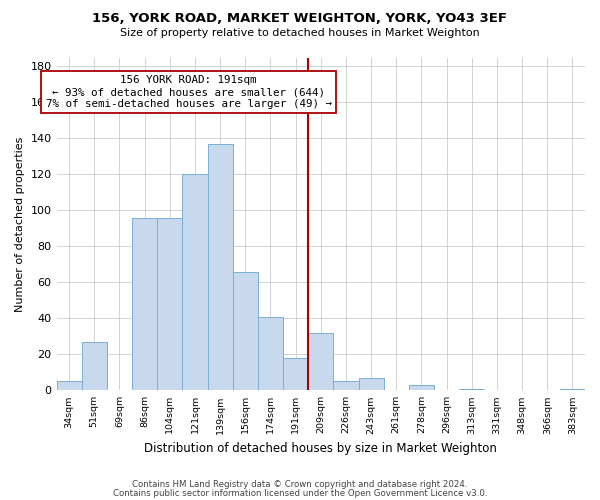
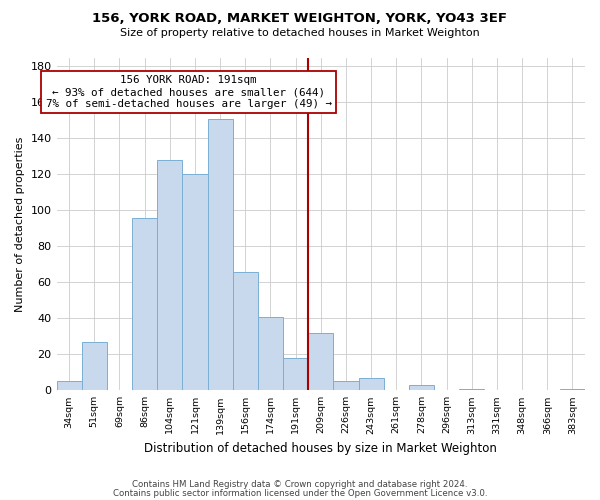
104sqm: 96 -> 128
139sqm: 137 -> 151
